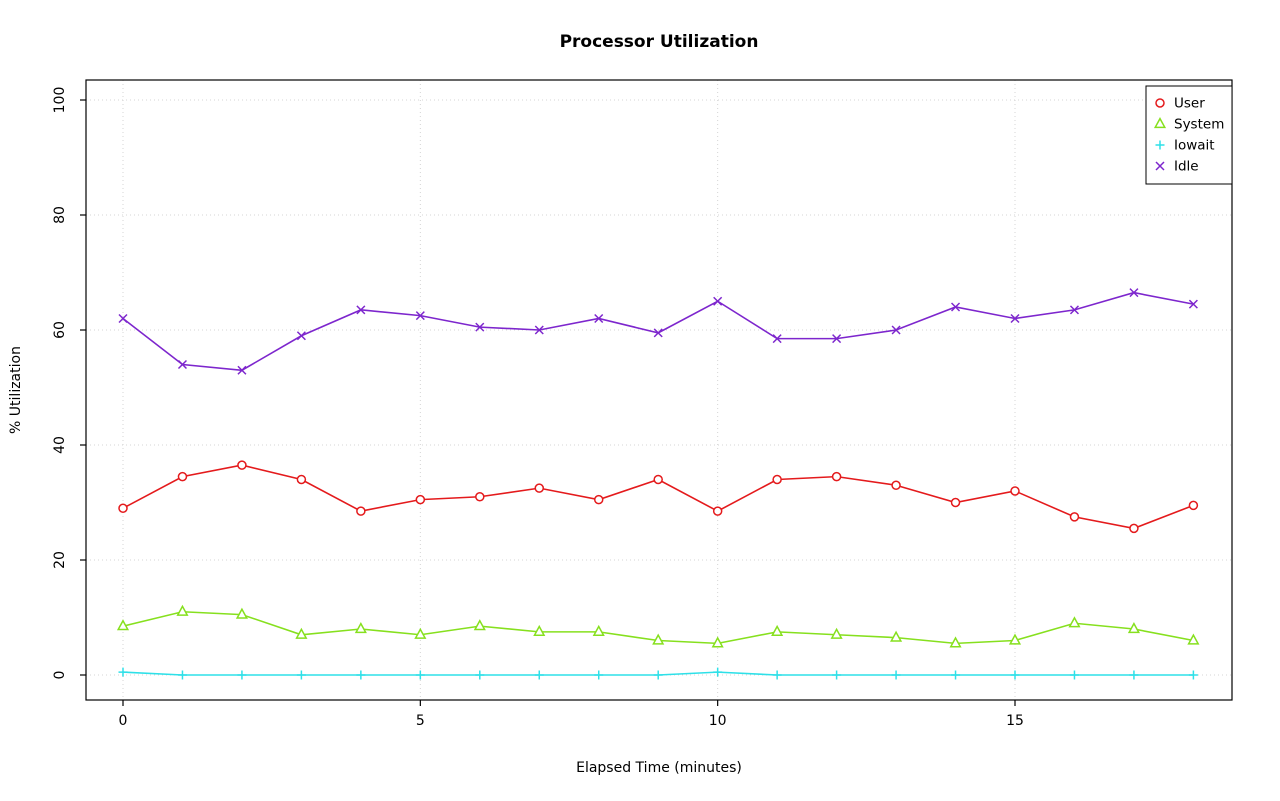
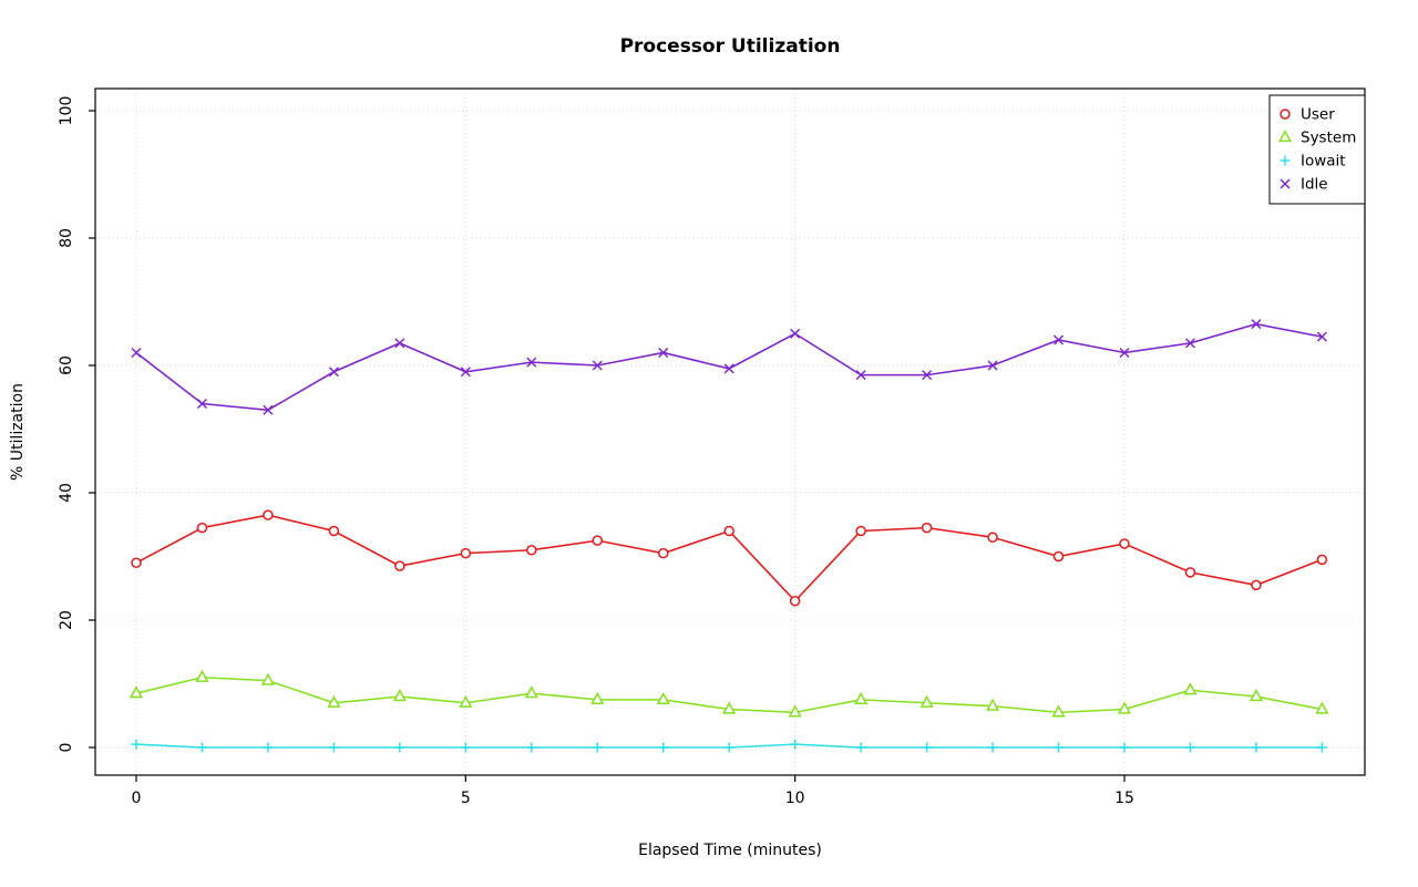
Idle/5: 62 -> 59
User/10: 28 -> 23
